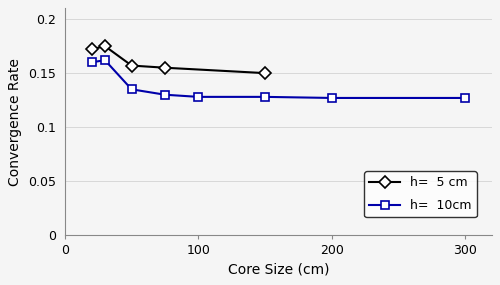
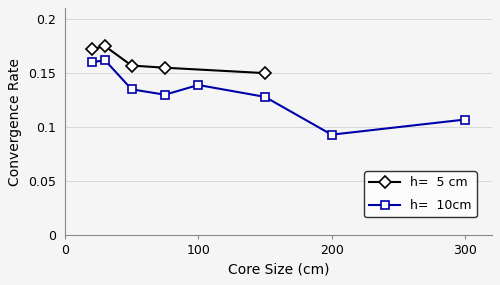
h= 10cm/100: 0.128 -> 0.139
h= 10cm/200: 0.127 -> 0.093
h= 10cm/300: 0.127 -> 0.107
